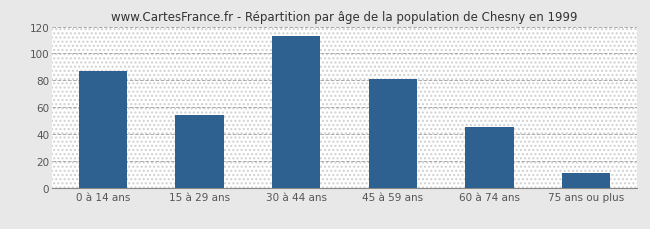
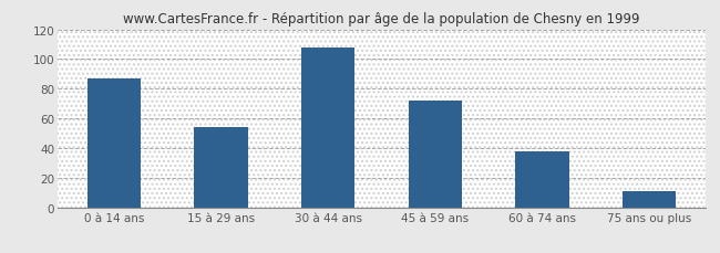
30 à 44 ans: 113 -> 108
45 à 59 ans: 81 -> 72
60 à 74 ans: 45 -> 38
